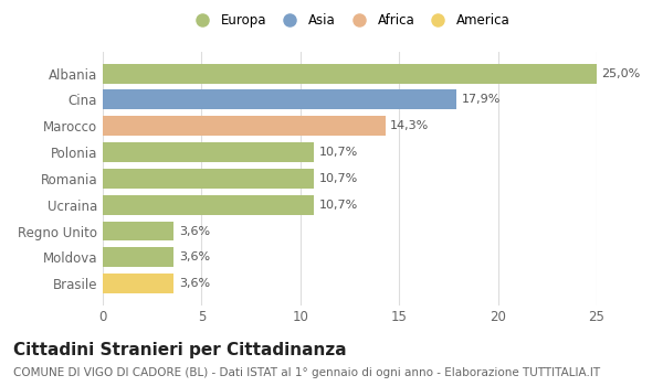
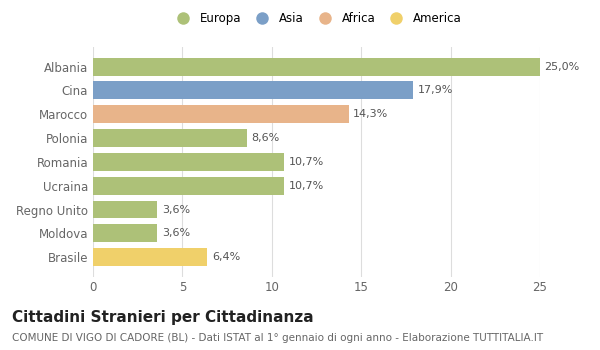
Polonia: 10,7% -> 8,6%
Brasile: 3,6% -> 6,4%
